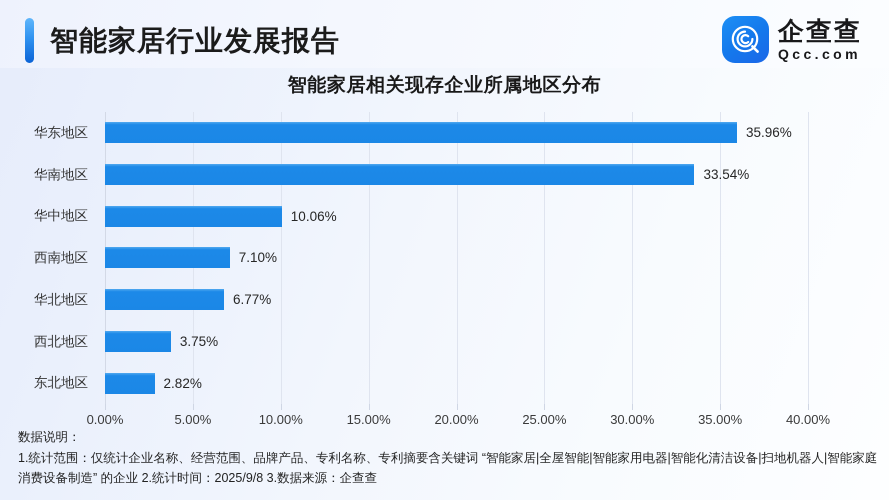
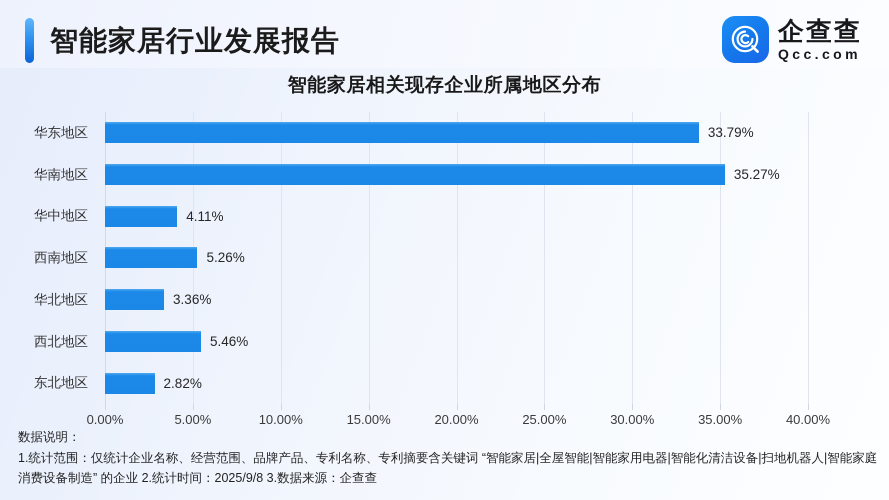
华东地区: 35.96% -> 33.79%
华南地区: 33.54% -> 35.27%
华中地区: 10.06% -> 4.11%
西南地区: 7.10% -> 5.26%
华北地区: 6.77% -> 3.36%
西北地区: 3.75% -> 5.46%
